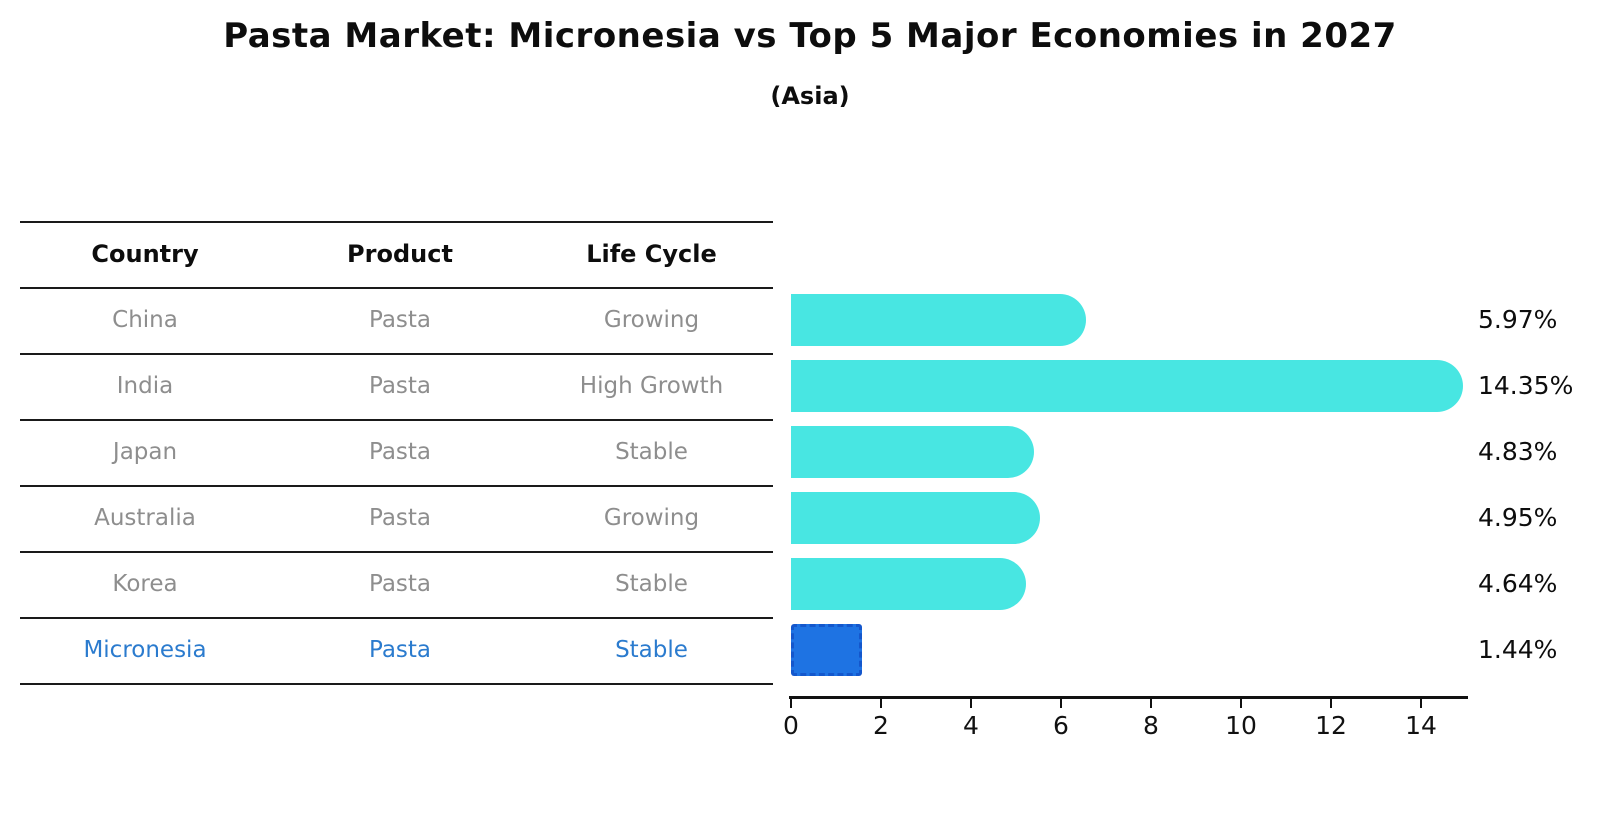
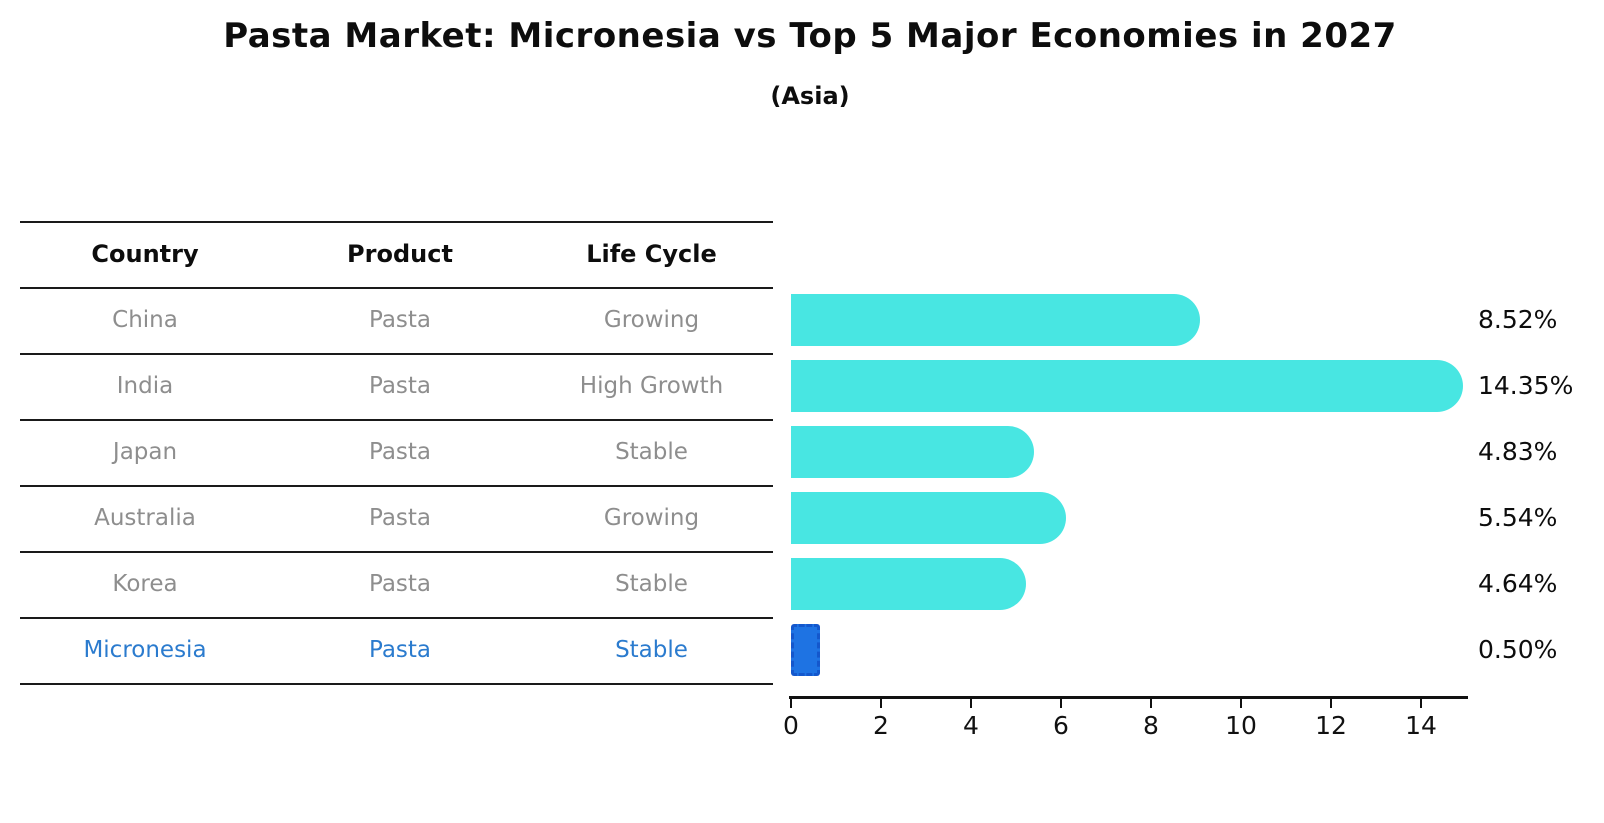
China: 5.97% -> 8.52%
Australia: 4.95% -> 5.54%
Micronesia: 1.44% -> 0.50%
